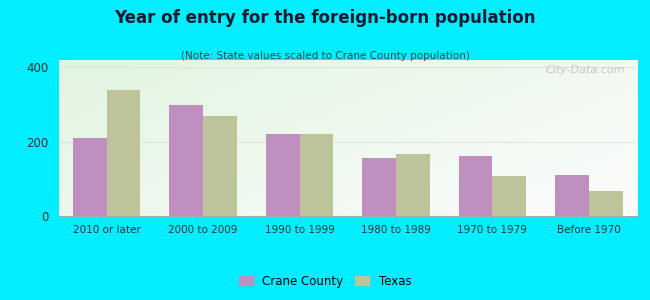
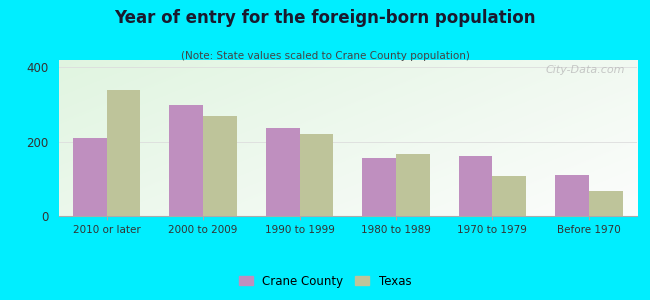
Crane County/1990 to 1999: 220 -> 237
